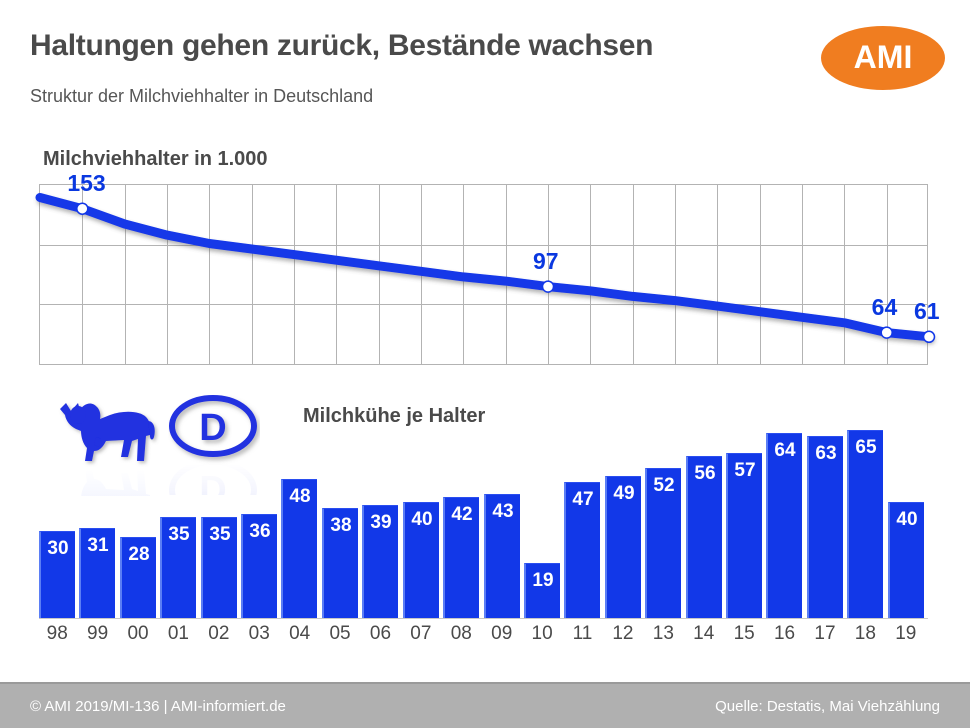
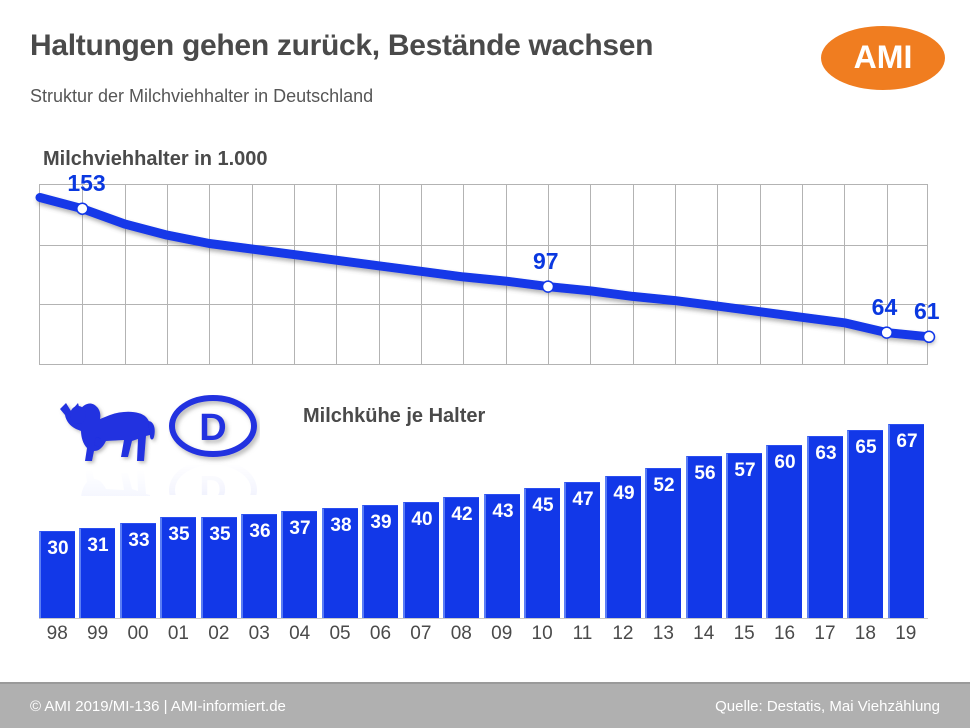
Milchkühe je Halter/00: 28 -> 33
Milchkühe je Halter/04: 48 -> 37
Milchkühe je Halter/10: 19 -> 45
Milchkühe je Halter/16: 64 -> 60
Milchkühe je Halter/19: 40 -> 67
